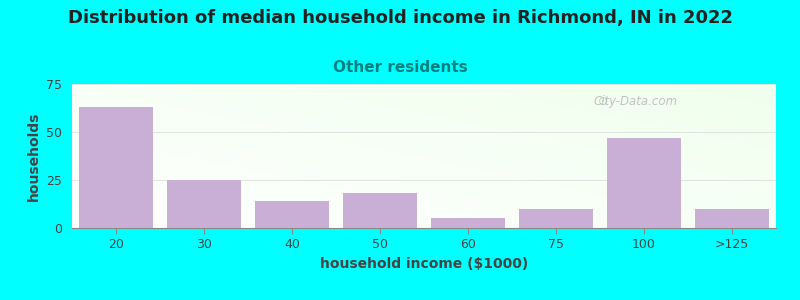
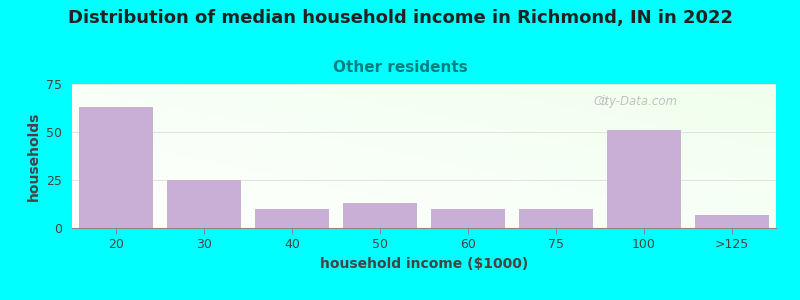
40: 14 -> 10
50: 18 -> 13
60: 5 -> 10
100: 47 -> 51
>125: 10 -> 7
